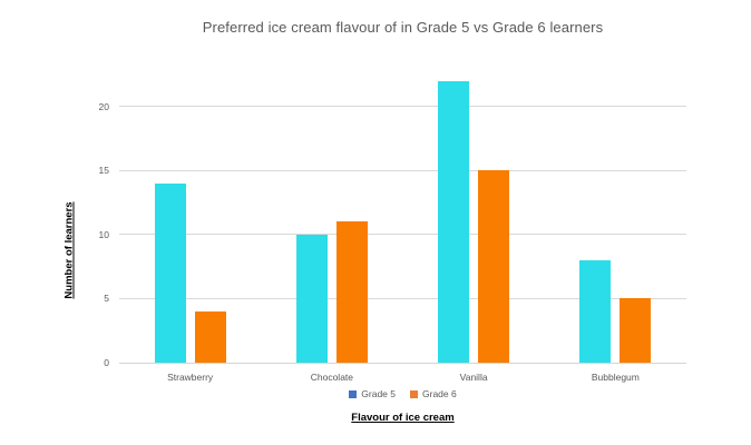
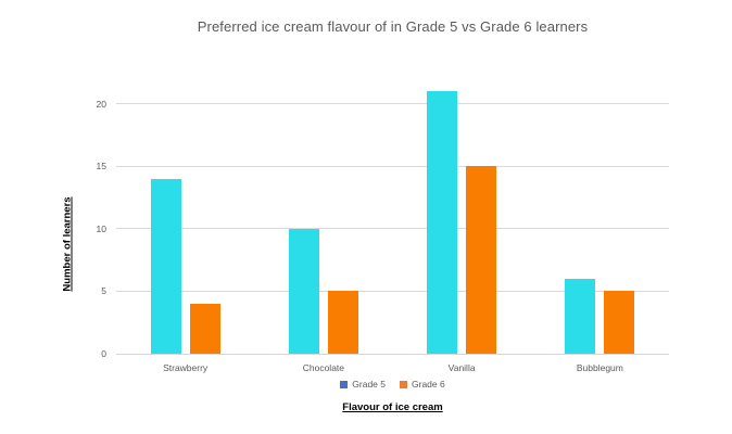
Grade 6/Chocolate: 11 -> 5
Grade 5/Vanilla: 22 -> 21
Grade 5/Bubblegum: 8 -> 6
